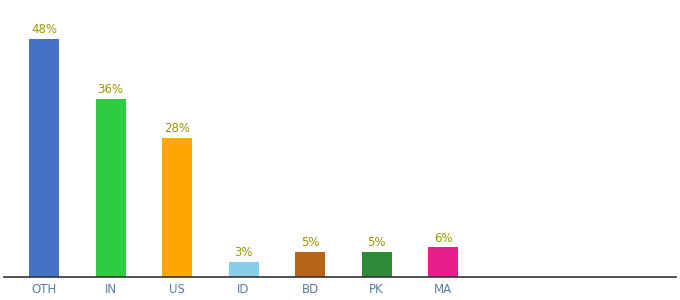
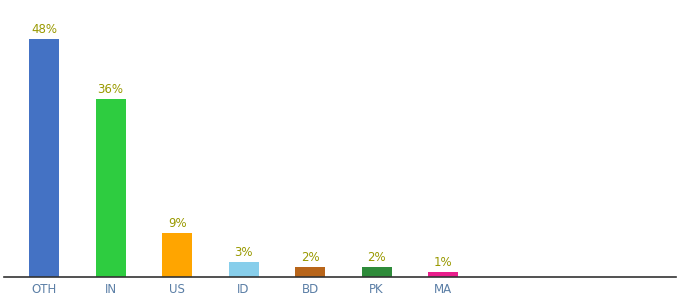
US: 28% -> 9%
BD: 5% -> 2%
PK: 5% -> 2%
MA: 6% -> 1%
